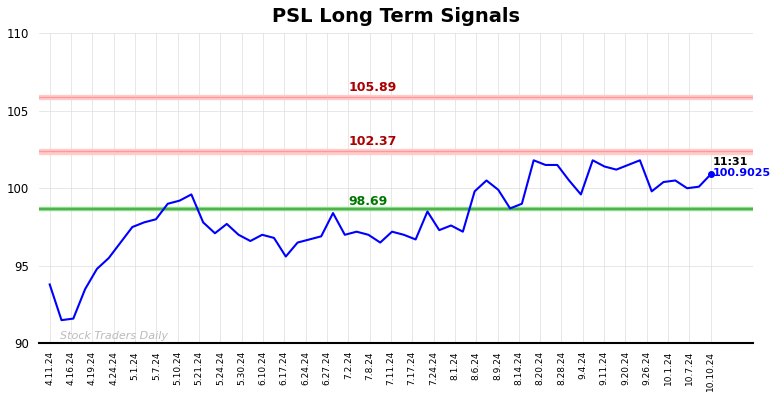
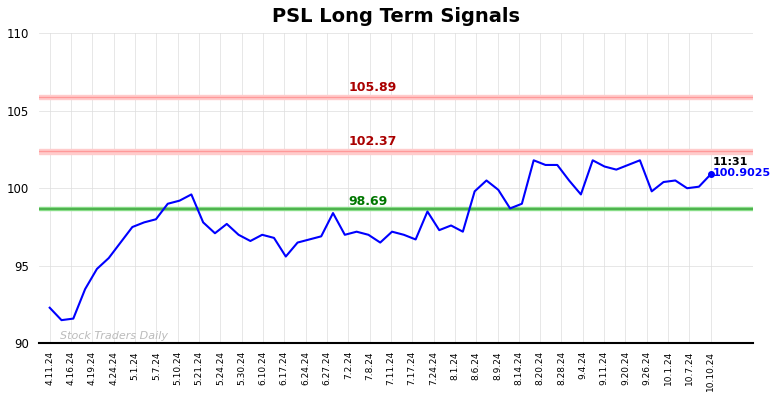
4.11.24: 93.8 -> 92.3
